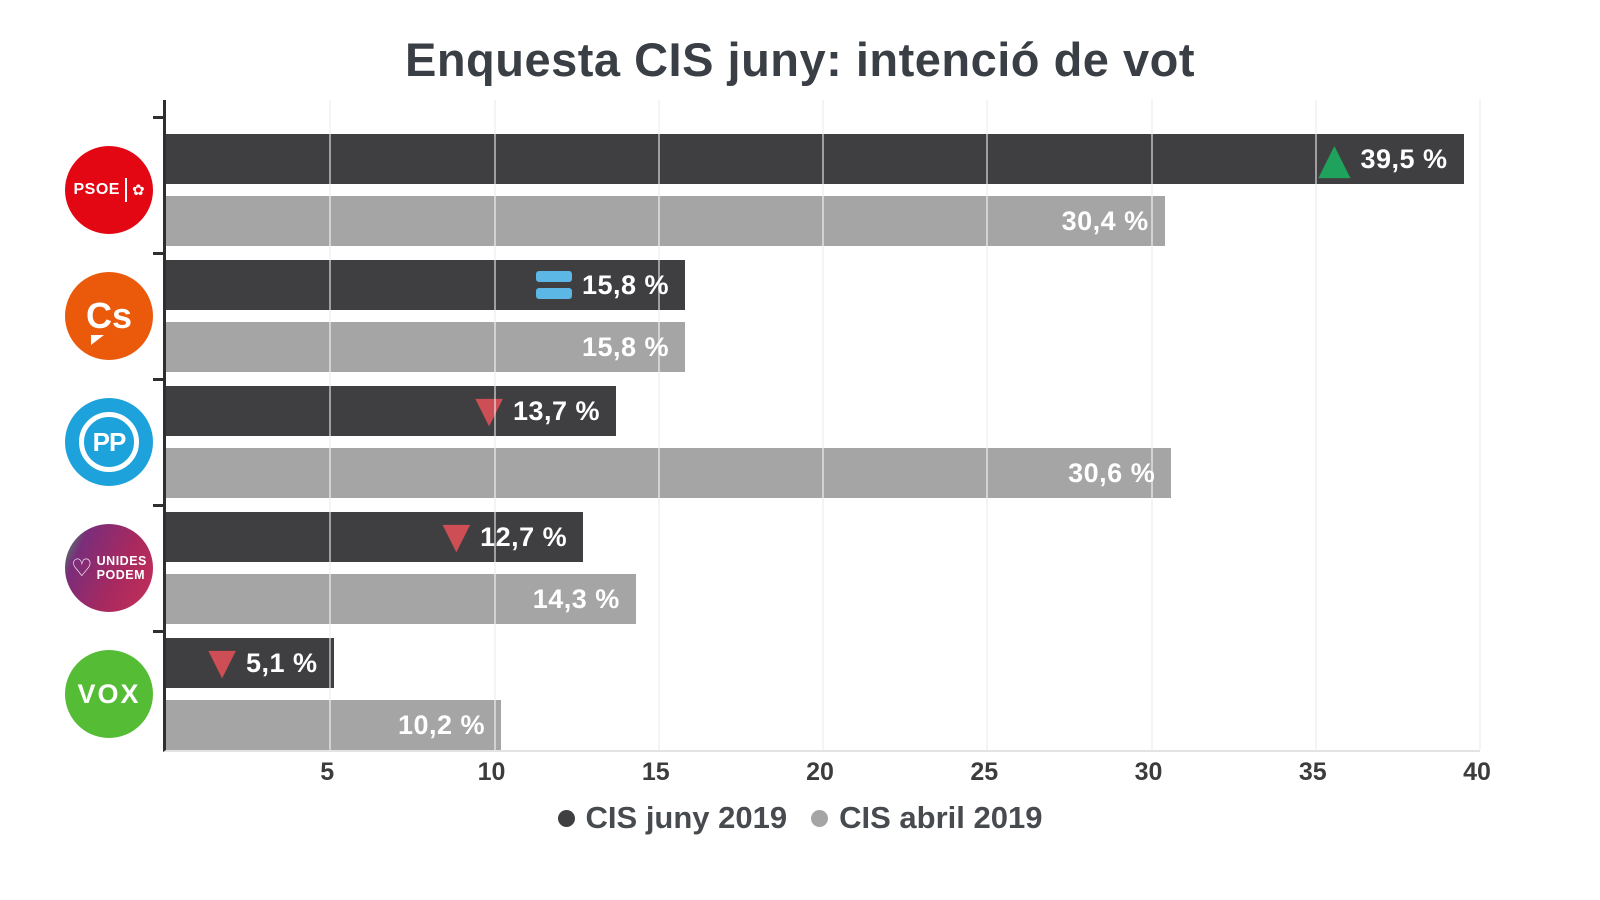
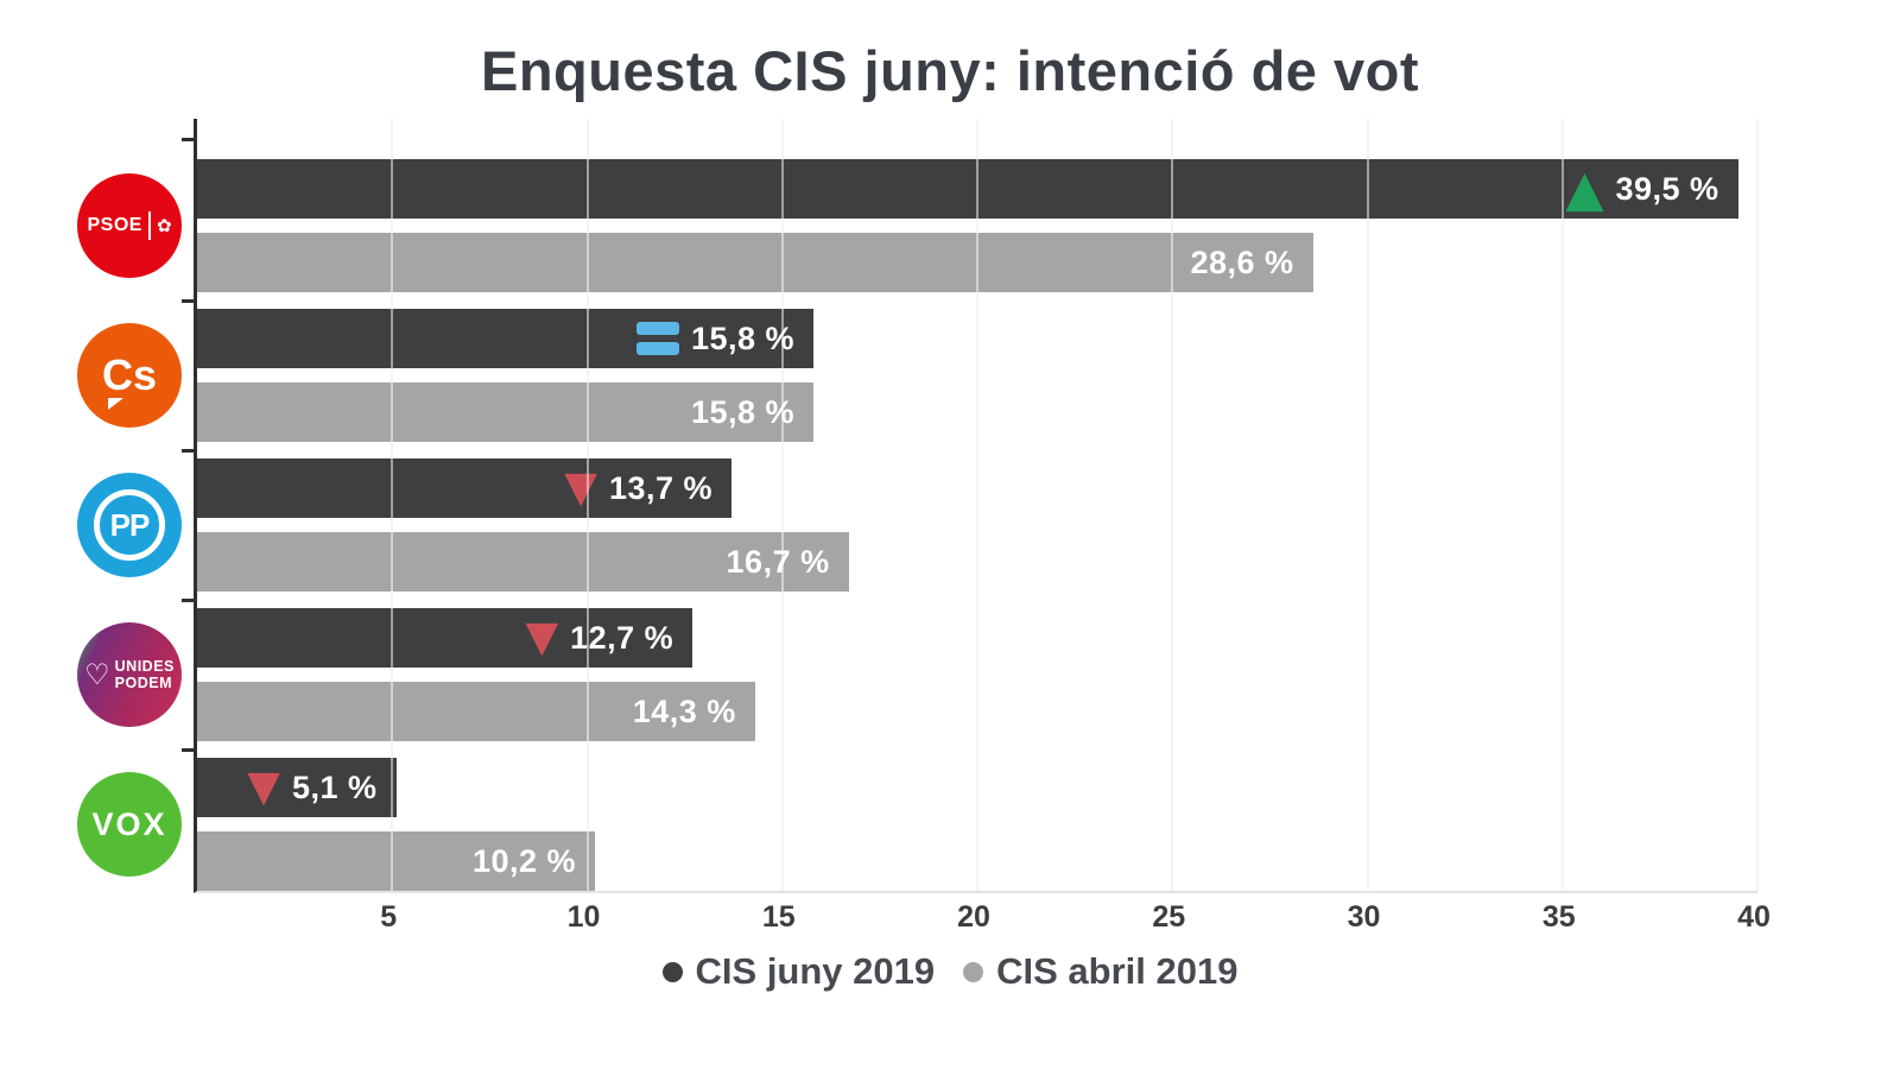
CIS abril 2019/PSOE: 30,4 -> 28,6
CIS abril 2019/PP: 30,6 -> 16,7
